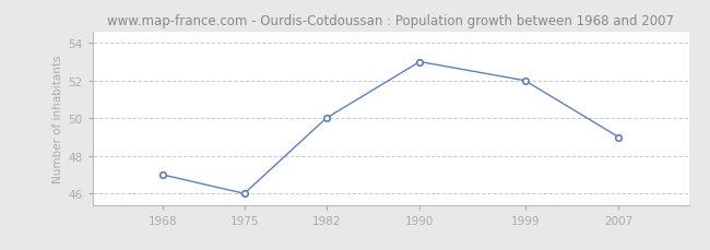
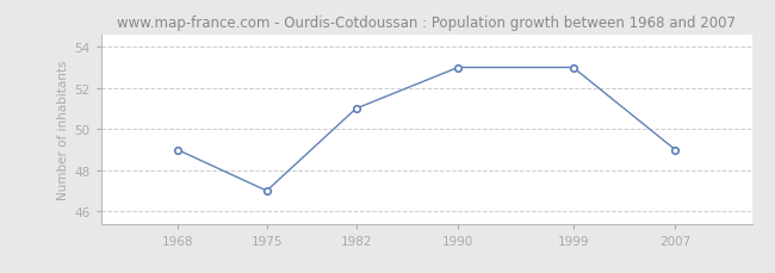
1968: 47 -> 49
1975: 46 -> 47
1982: 50 -> 51
1999: 52 -> 53
